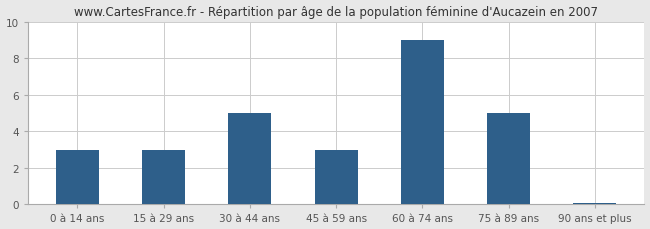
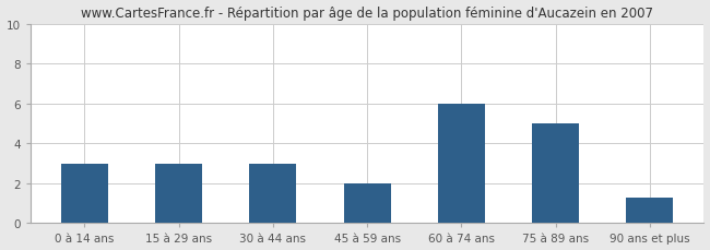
30 à 44 ans: 5.0 -> 3.0
45 à 59 ans: 3.0 -> 2.0
60 à 74 ans: 9.0 -> 6.0
90 ans et plus: 0.1 -> 1.3
